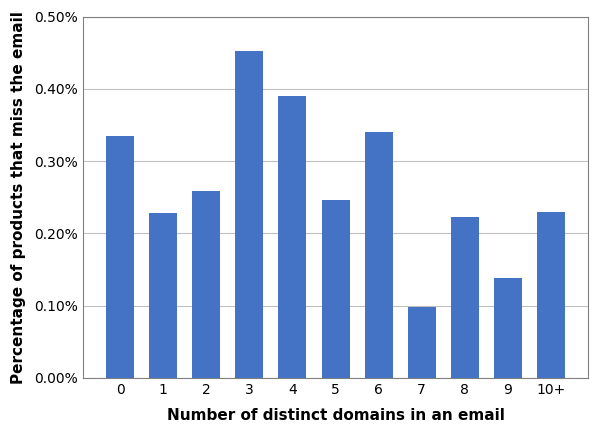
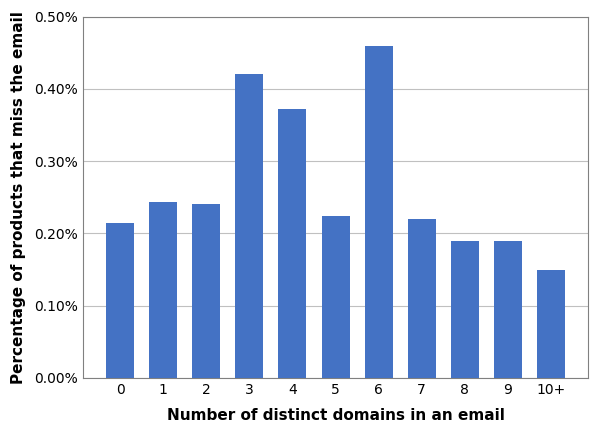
0: 0.335% -> 0.214%
1: 0.228% -> 0.244%
2: 0.258% -> 0.240%
3: 0.452% -> 0.420%
4: 0.390% -> 0.372%
5: 0.246% -> 0.224%
6: 0.340% -> 0.460%
7: 0.098% -> 0.220%
8: 0.223% -> 0.190%
9: 0.138% -> 0.190%
10+: 0.230% -> 0.150%
